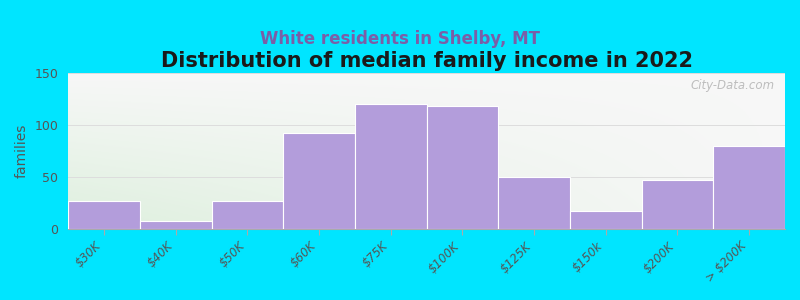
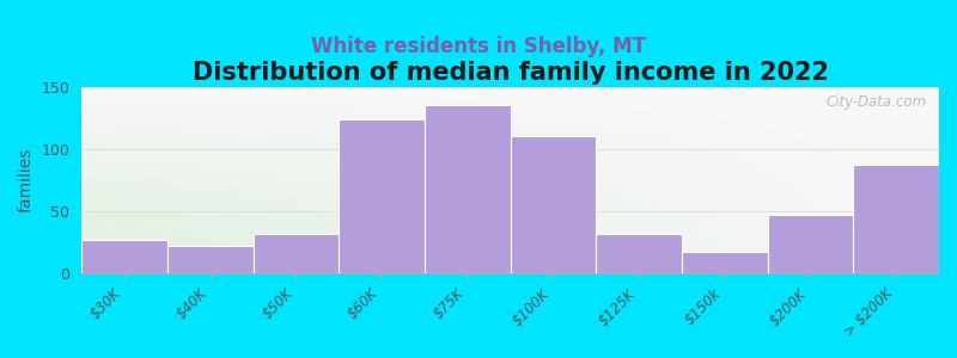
$40K: 8 -> 22
$50K: 27 -> 32
$60K: 92 -> 124
$75K: 120 -> 135
$100K: 118 -> 110
$125K: 50 -> 32
> $200K: 80 -> 87
